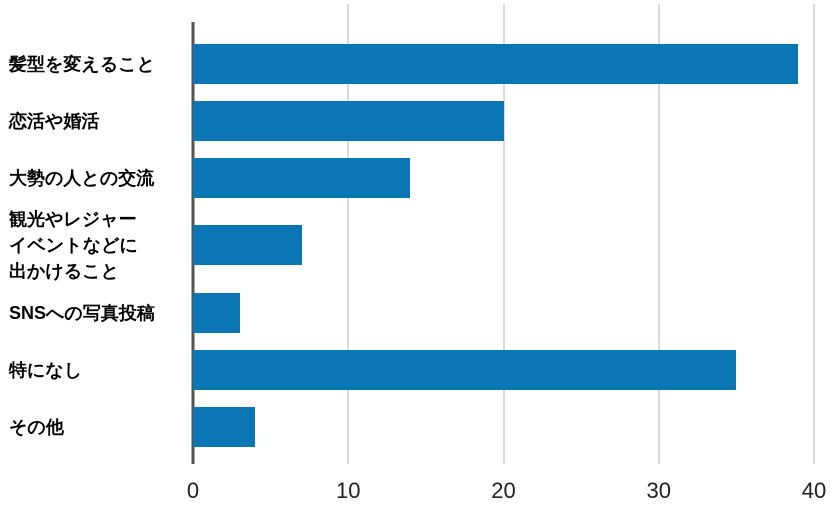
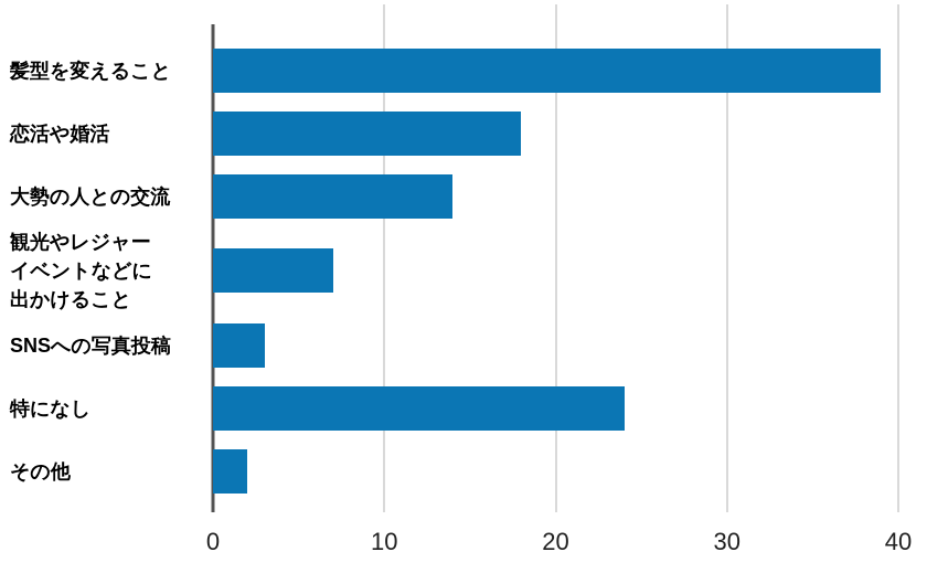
恋活や婚活: 20 -> 18
特になし: 35 -> 24
その他: 4 -> 2
